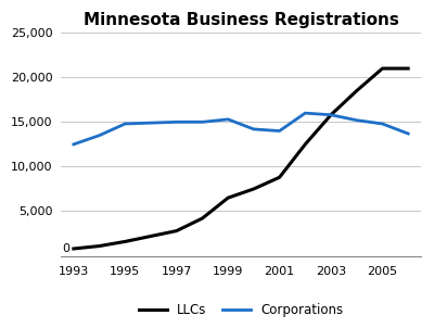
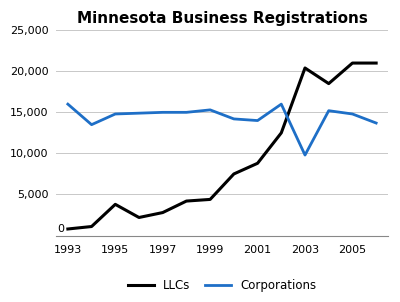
Corporations/1993: 12,500 -> 16,000
LLCs/1995: 1,600 -> 3,800
LLCs/1999: 6,500 -> 4,400
LLCs/2003: 15,800 -> 20,400
Corporations/2003: 15,800 -> 9,800
